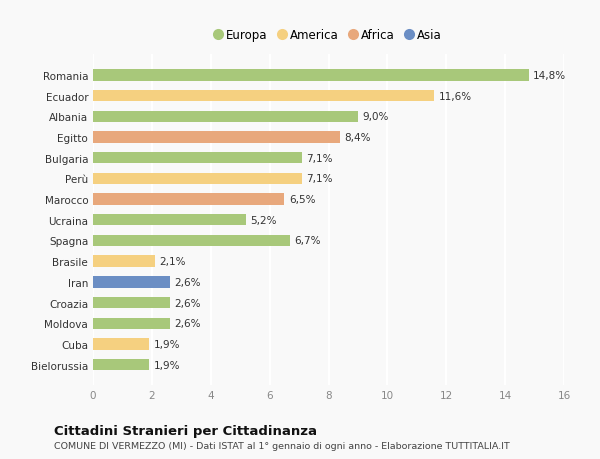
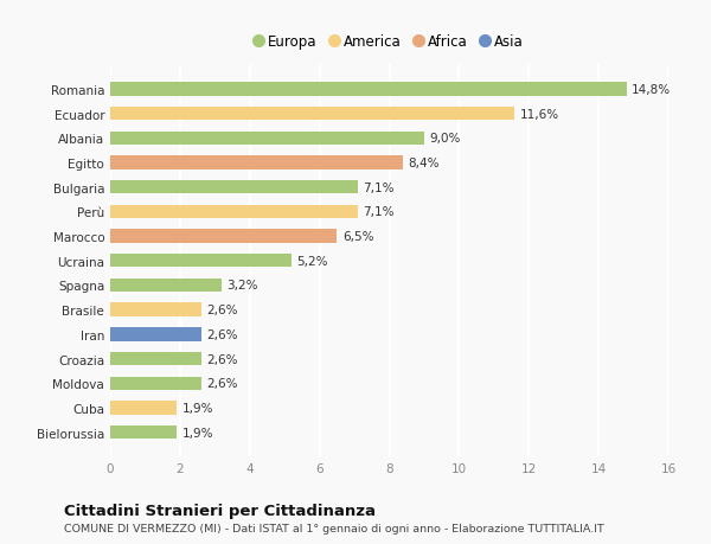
Spagna: 6,7% -> 3,2%
Brasile: 2,1% -> 2,6%
